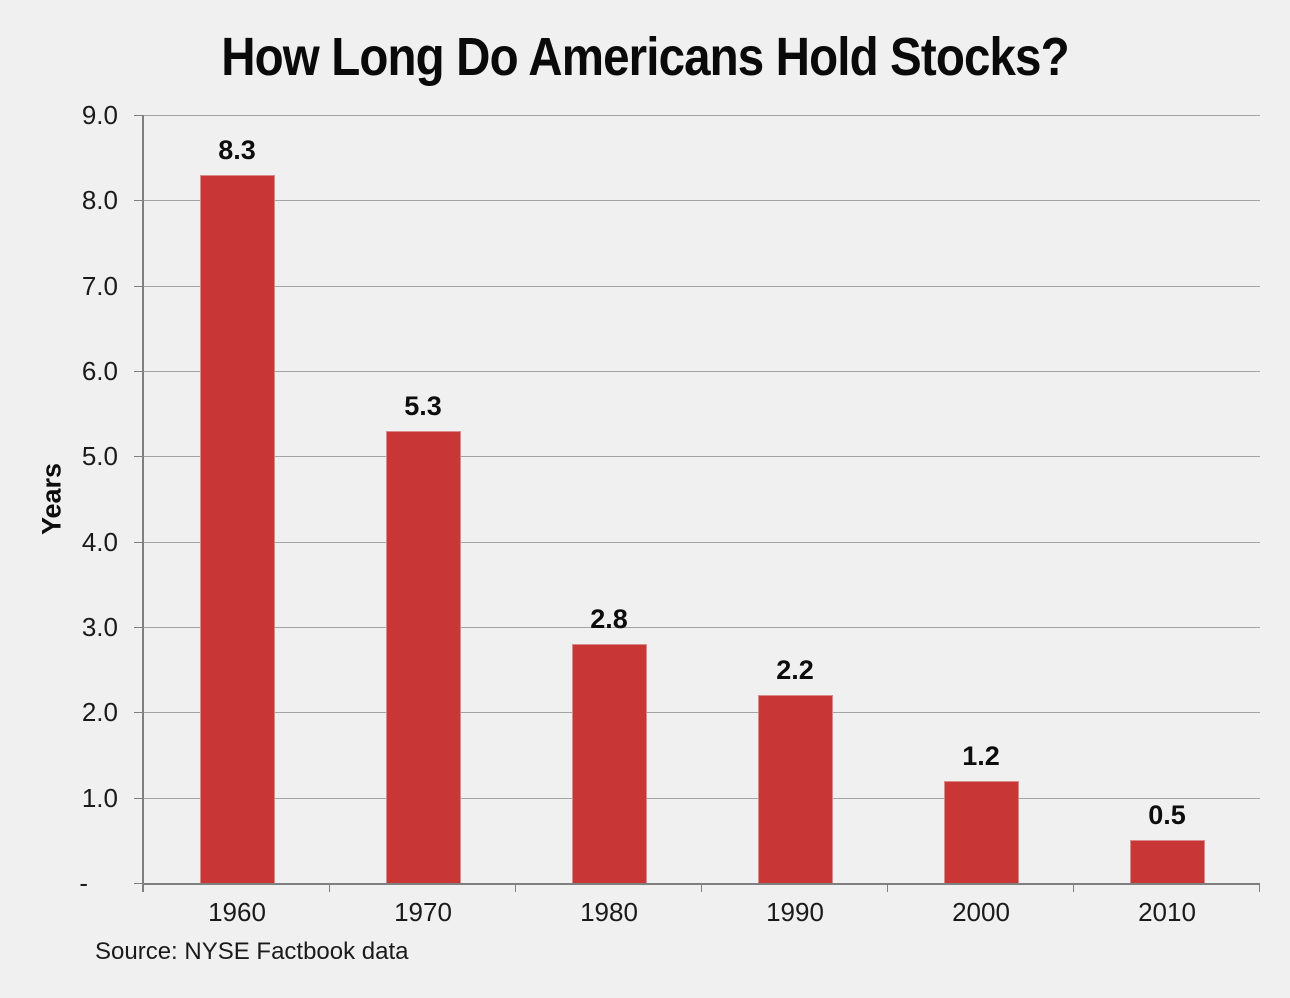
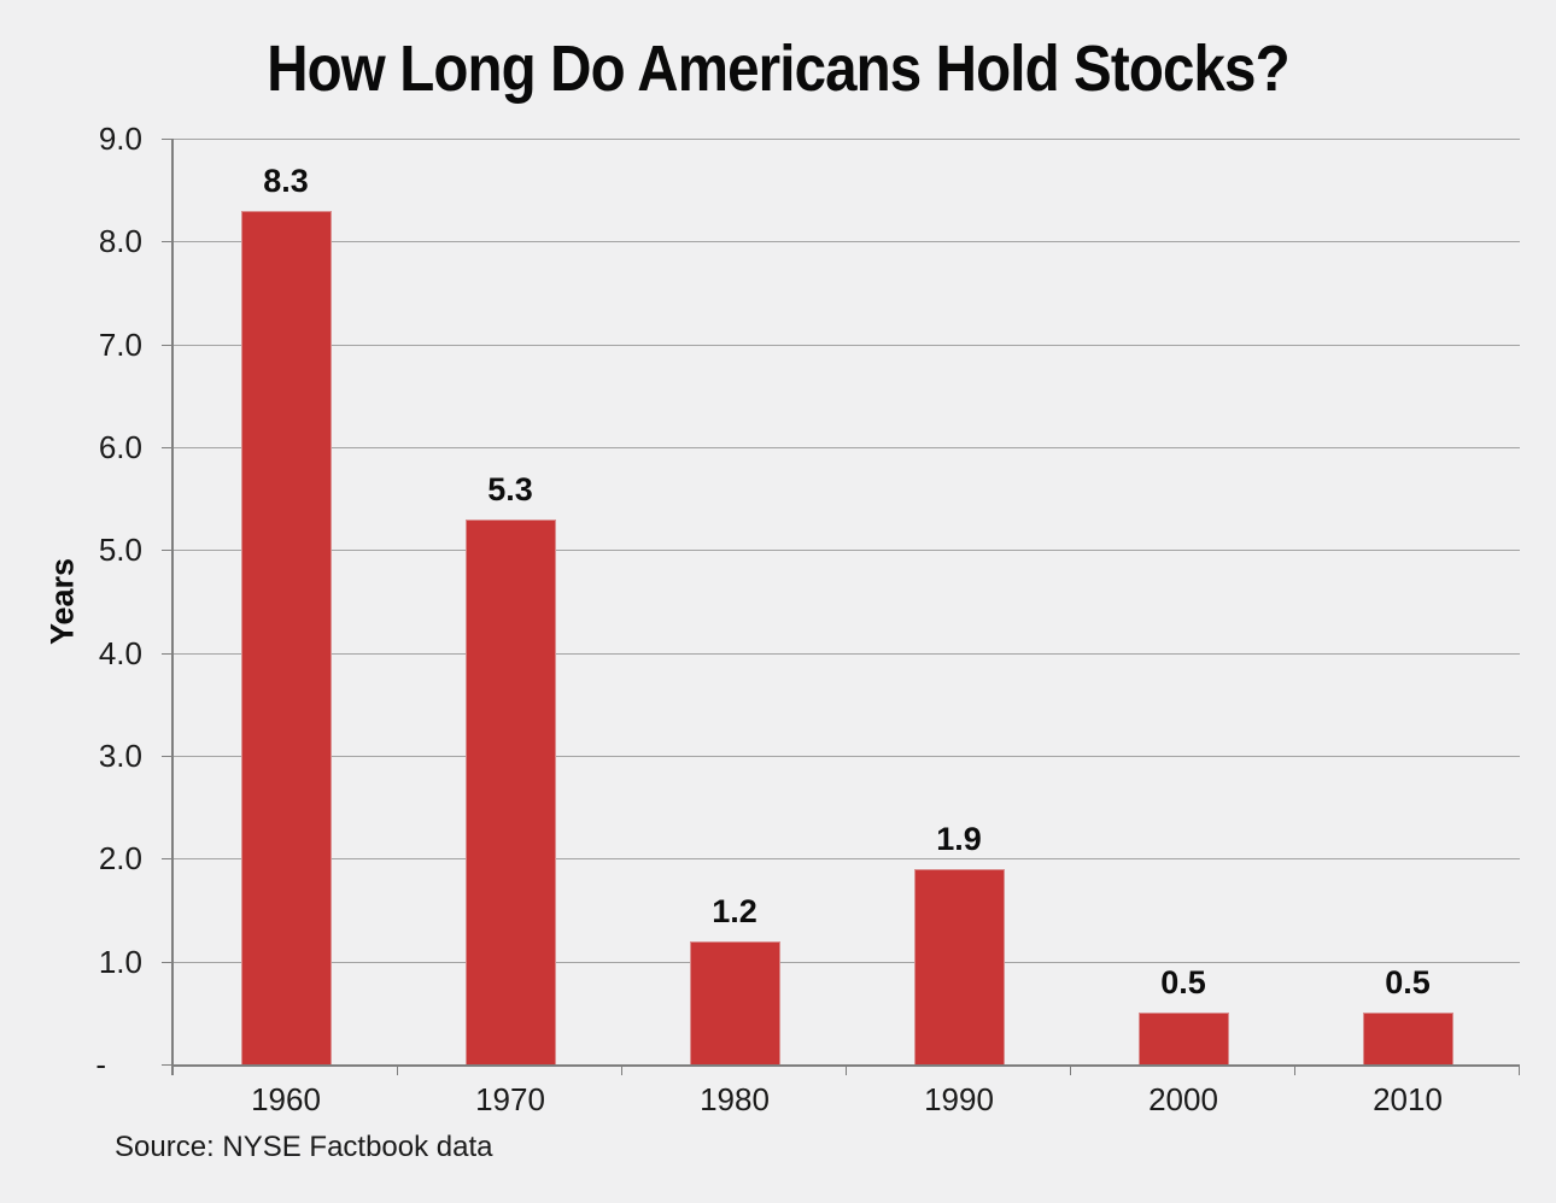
1980: 2.8 -> 1.2
1990: 2.2 -> 1.9
2000: 1.2 -> 0.5
